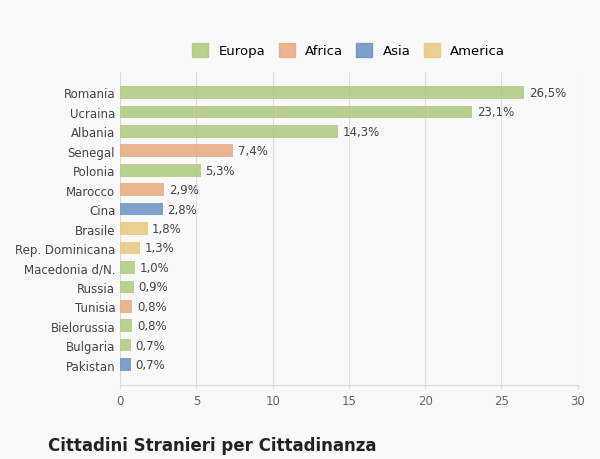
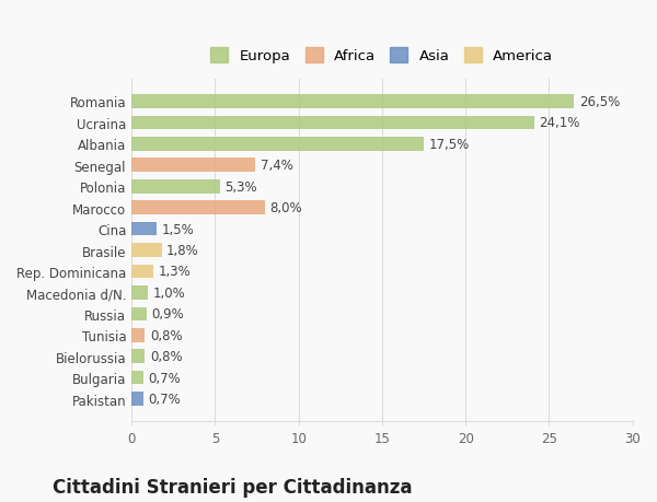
Ucraina: 23,1% -> 24,1%
Albania: 14,3% -> 17,5%
Marocco: 2,9% -> 8,0%
Cina: 2,8% -> 1,5%
